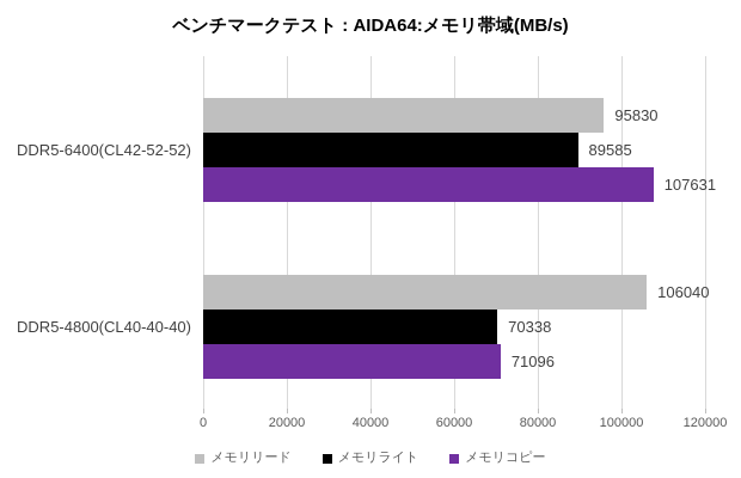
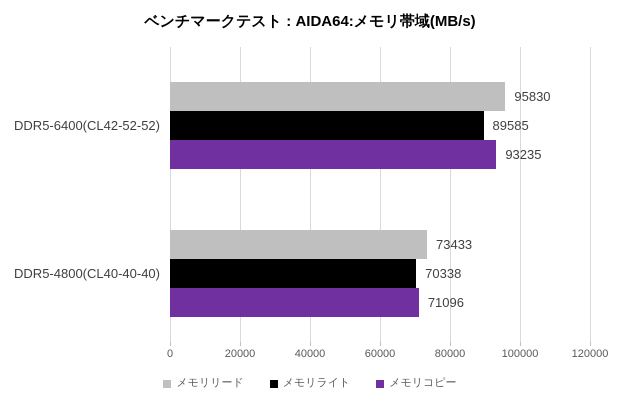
メモリコピー/DDR5-6400(CL42-52-52): 107631 -> 93235
メモリリード/DDR5-4800(CL40-40-40): 106040 -> 73433
